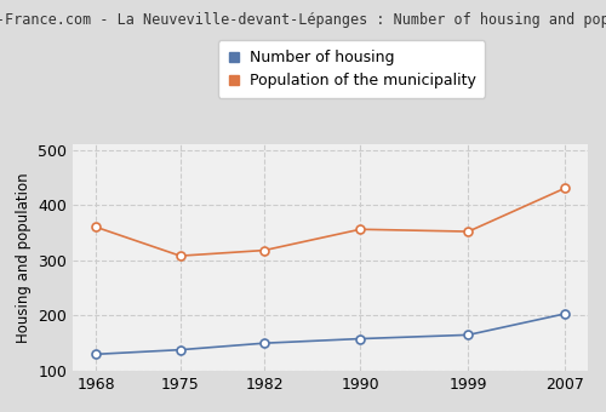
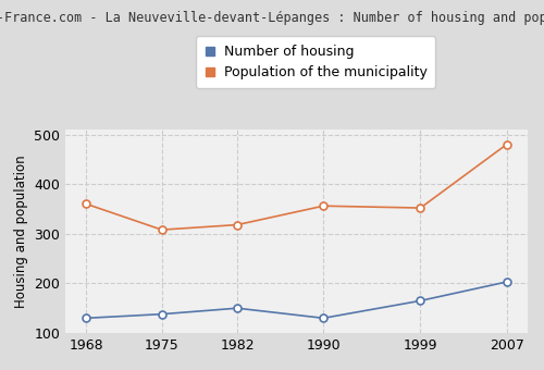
Number of housing/1990: 158 -> 130
Population of the municipality/2007: 430 -> 480
